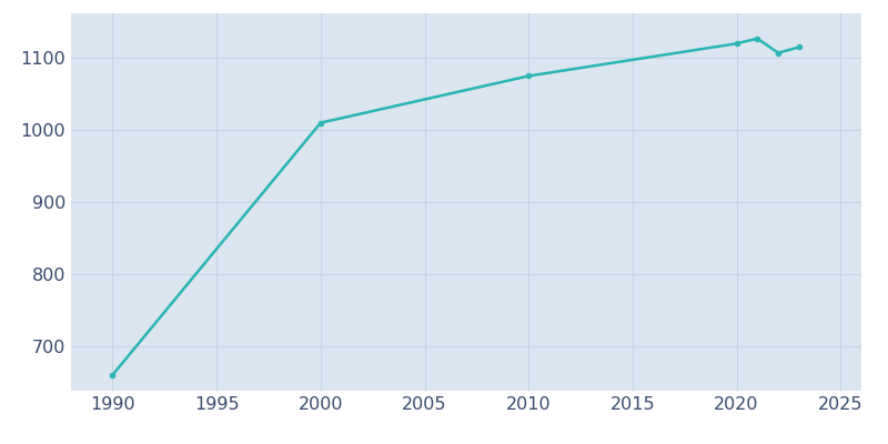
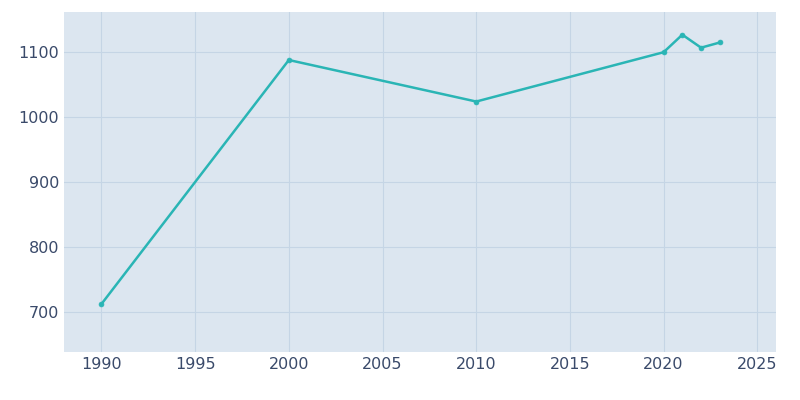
1990: 660 -> 712
2000: 1010 -> 1088
2010: 1075 -> 1024
2020: 1120 -> 1100
